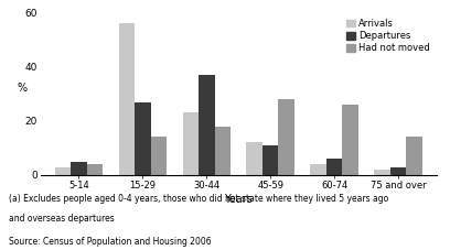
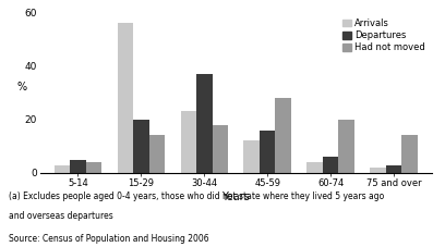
Departures/15-29: 27 -> 20
Departures/45-59: 11 -> 16
Had not moved/60-74: 26 -> 20
